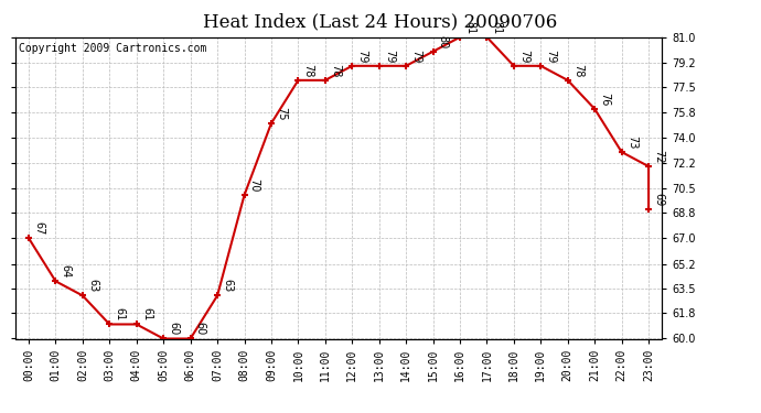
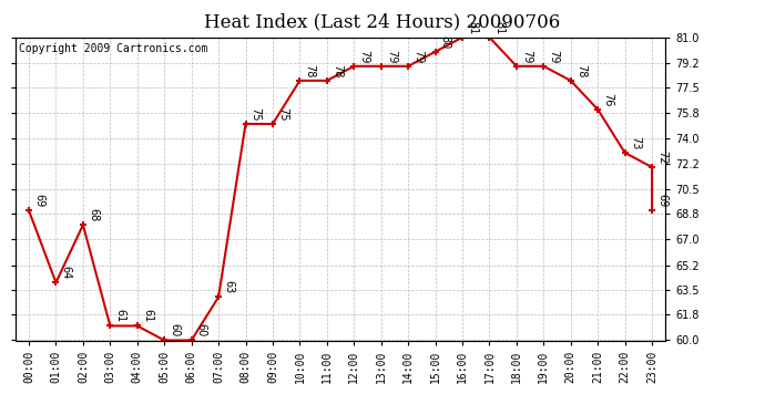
00:00: 67 -> 69
02:00: 63 -> 68
08:00: 70 -> 75
